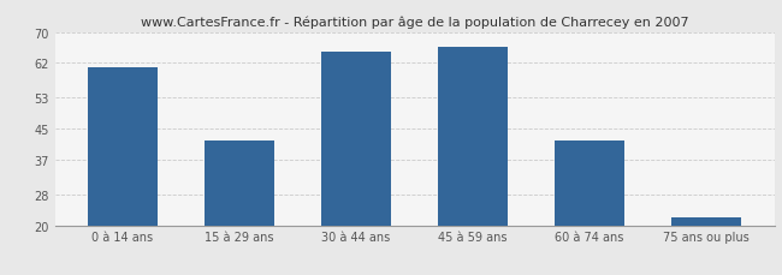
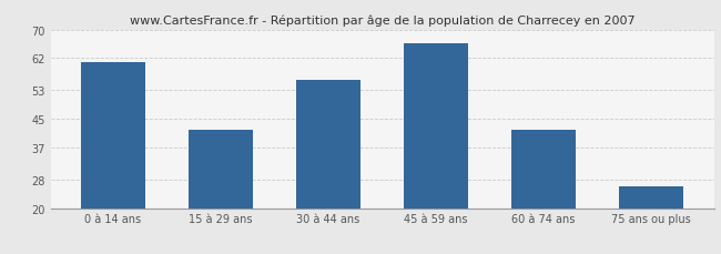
30 à 44 ans: 65 -> 56
75 ans ou plus: 22 -> 26
